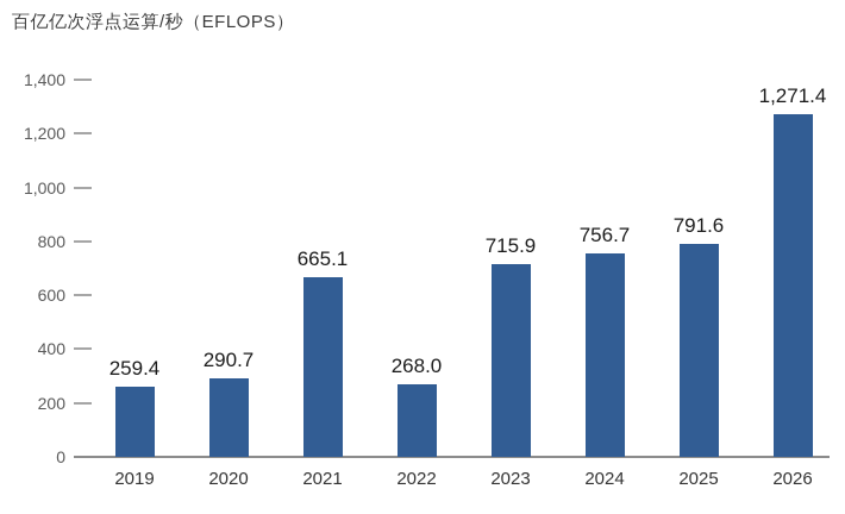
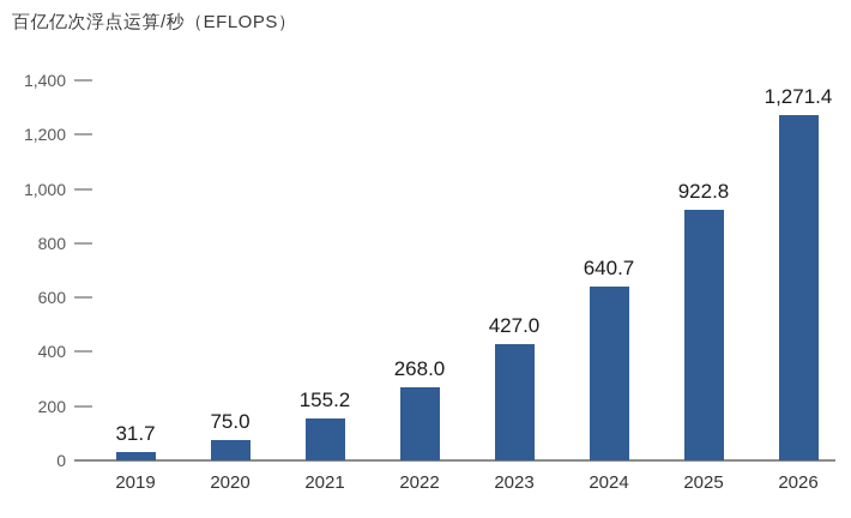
2019: 259.4 -> 31.7
2020: 290.7 -> 75.0
2021: 665.1 -> 155.2
2023: 715.9 -> 427.0
2024: 756.7 -> 640.7
2025: 791.6 -> 922.8
